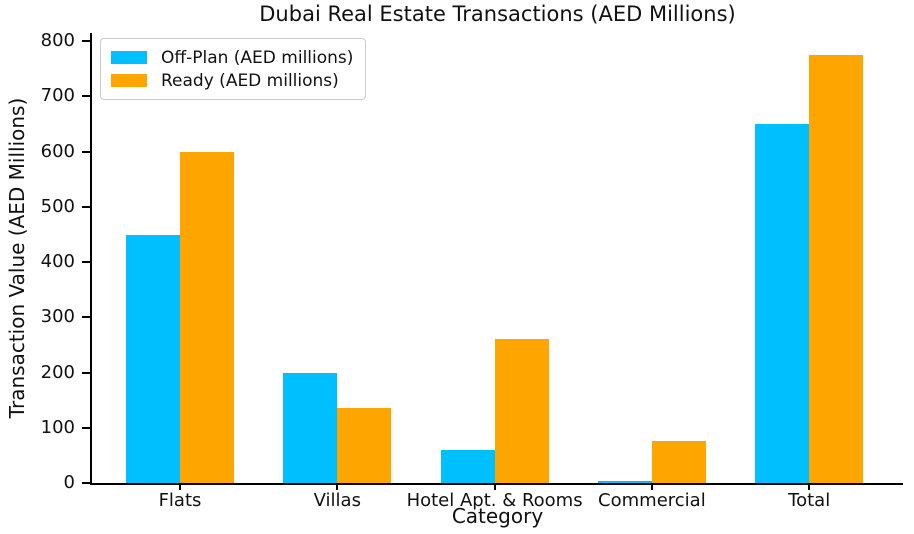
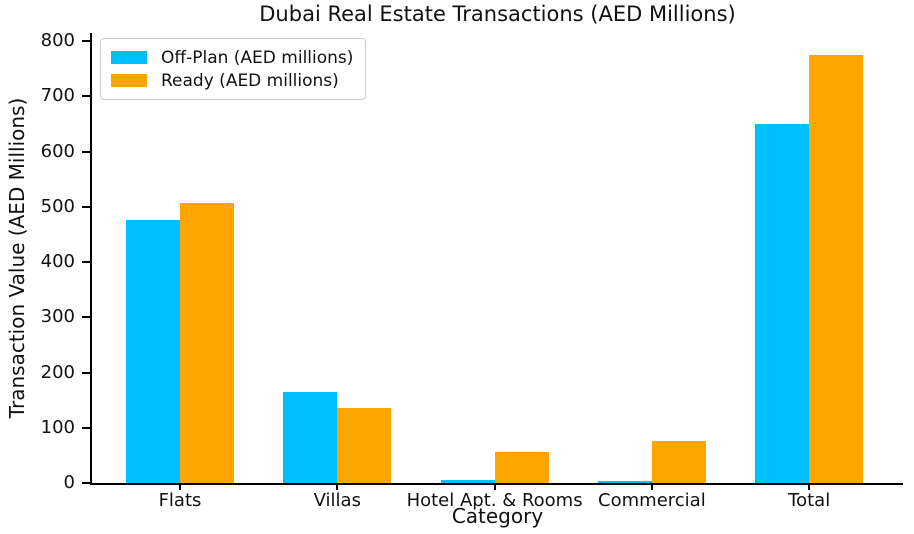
Off-Plan (AED millions)/Flats: 450 -> 480
Ready (AED millions)/Flats: 600 -> 510
Off-Plan (AED millions)/Villas: 200 -> 160
Off-Plan (AED millions)/Hotel Apt. & Rooms: 60 -> 10
Ready (AED millions)/Hotel Apt. & Rooms: 260 -> 60
